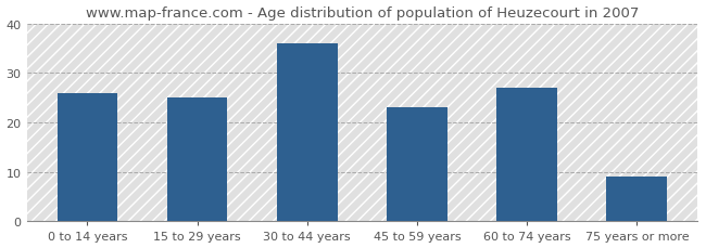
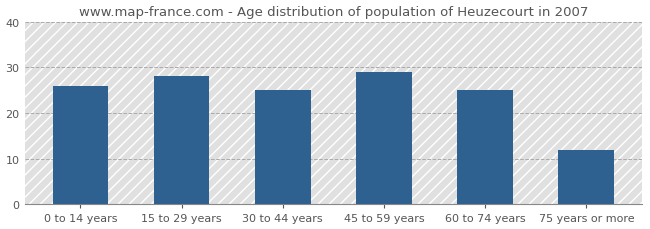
15 to 29 years: 25 -> 28
30 to 44 years: 36 -> 25
45 to 59 years: 23 -> 29
60 to 74 years: 27 -> 25
75 years or more: 9 -> 12
